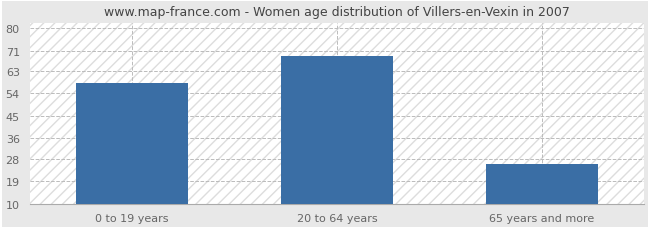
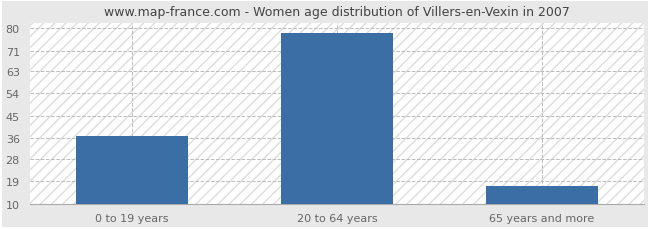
0 to 19 years: 58 -> 37
20 to 64 years: 69 -> 78
65 years and more: 26 -> 17
